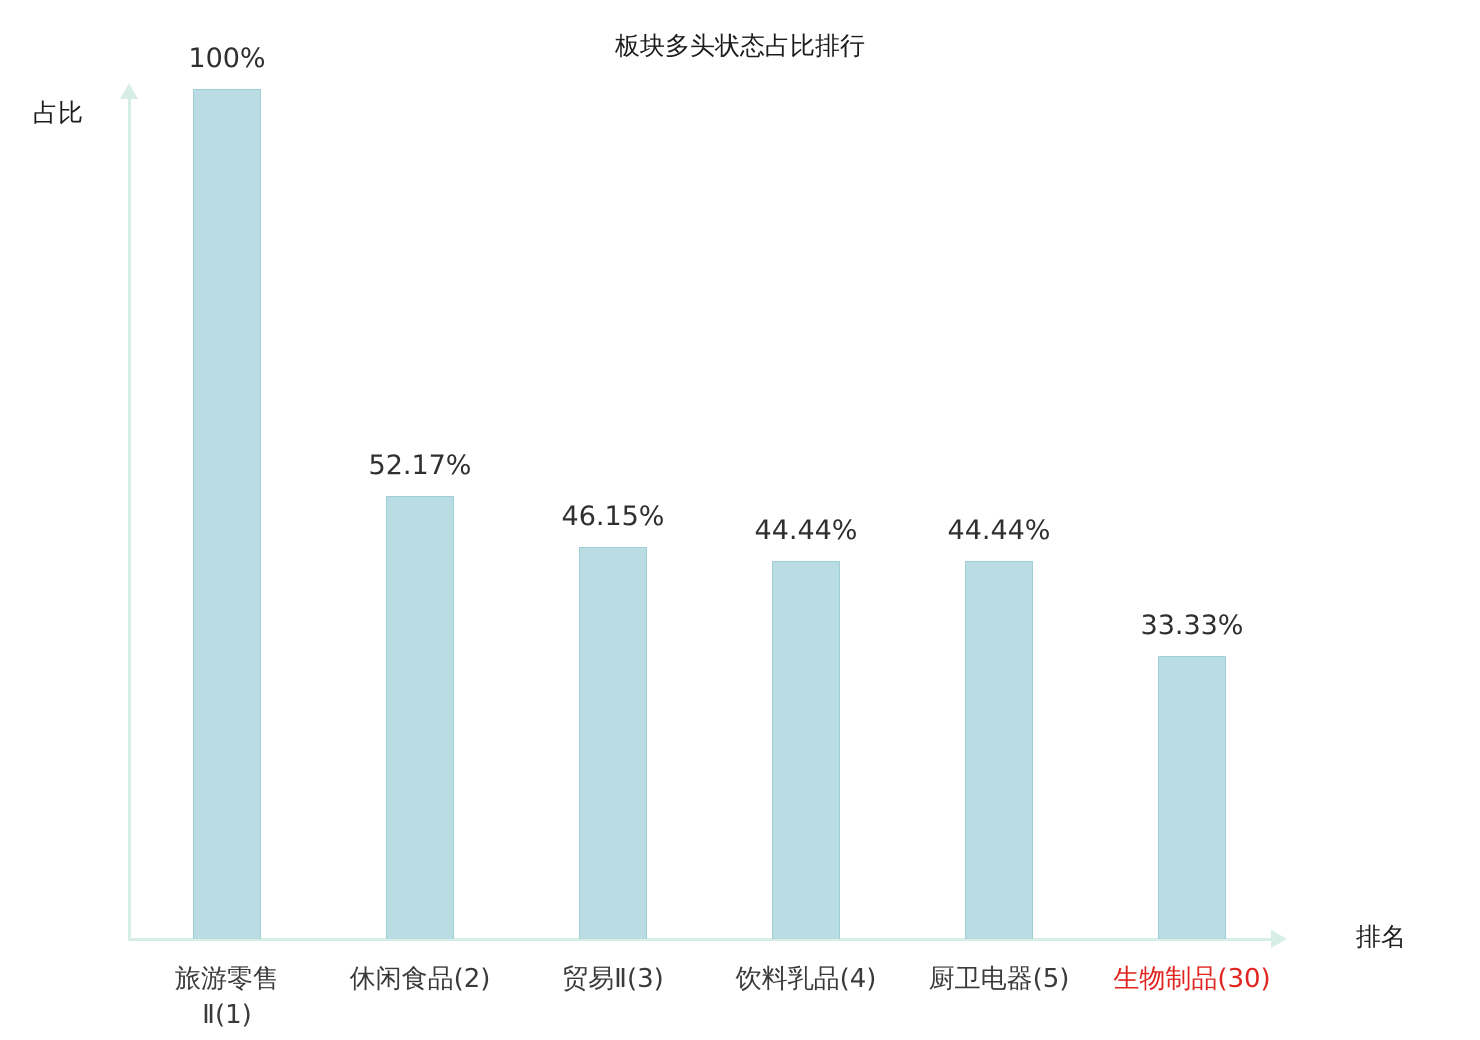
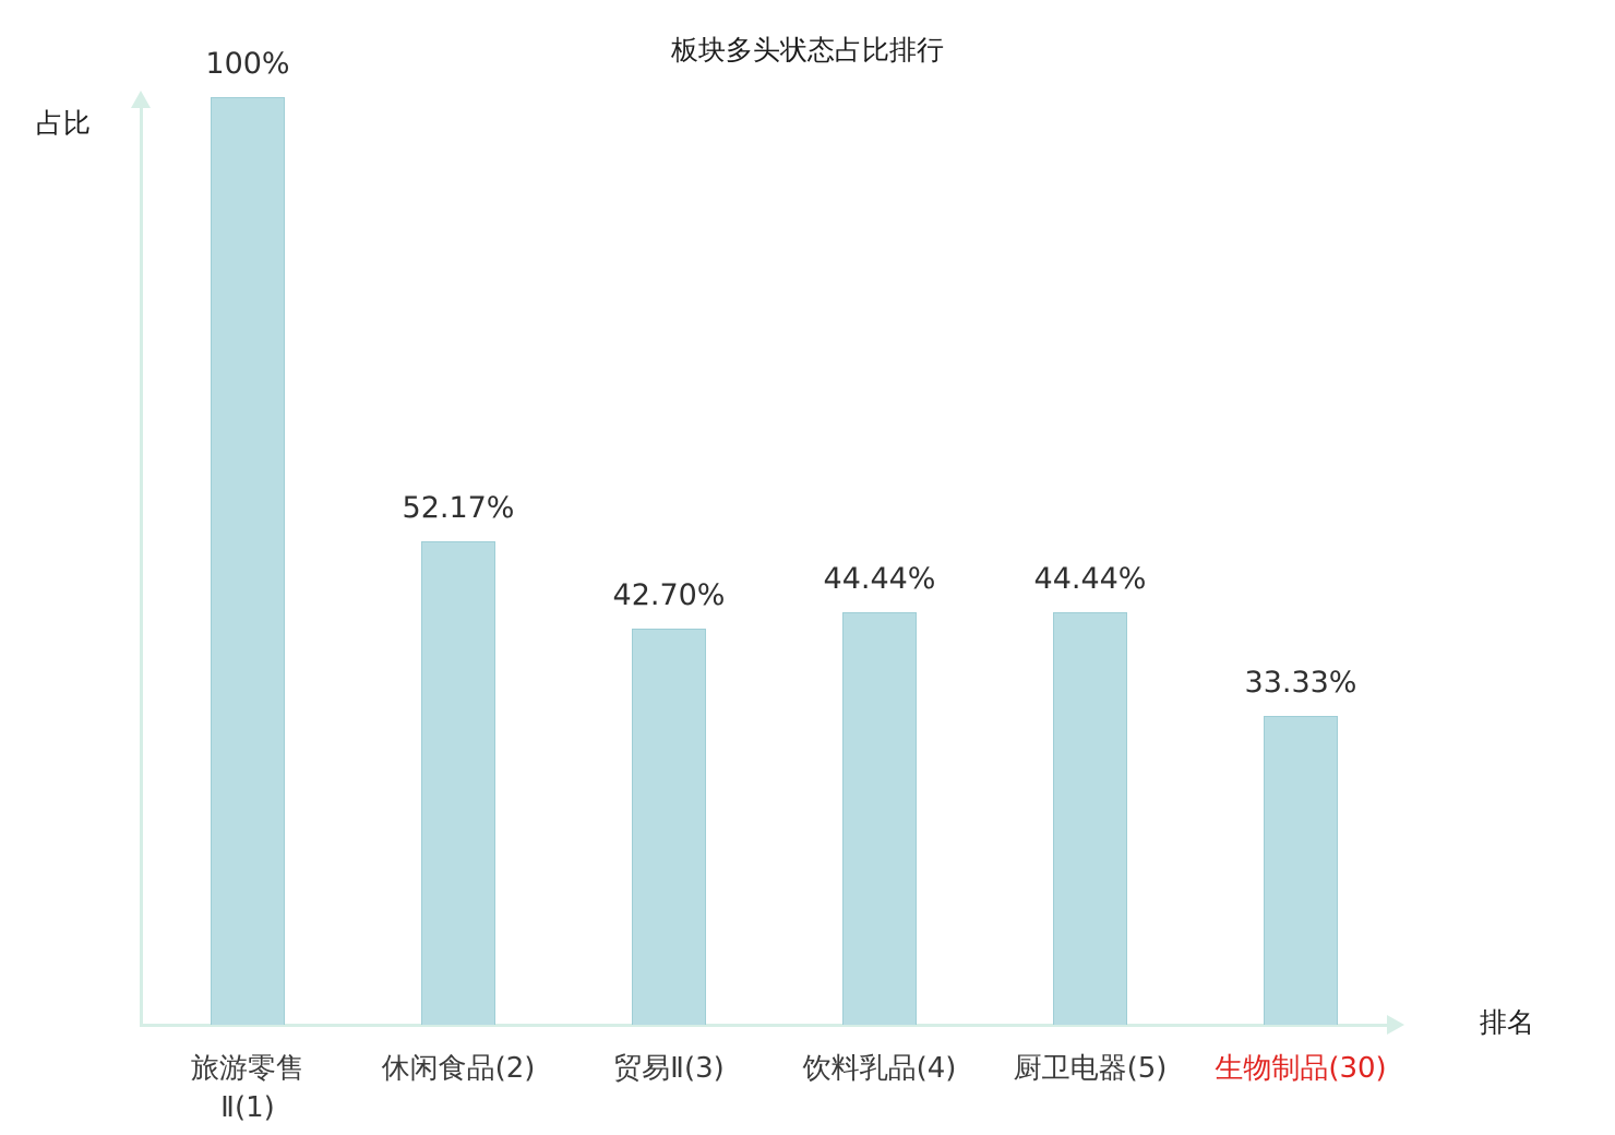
贸易Ⅱ(3): 46.15% -> 42.70%
